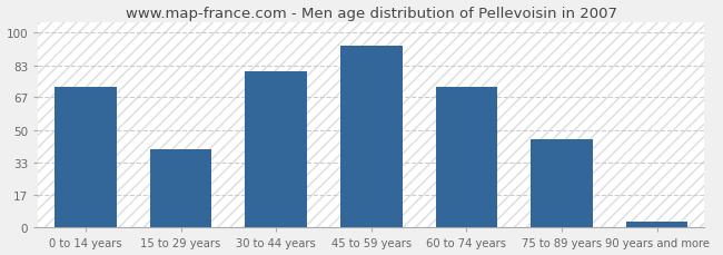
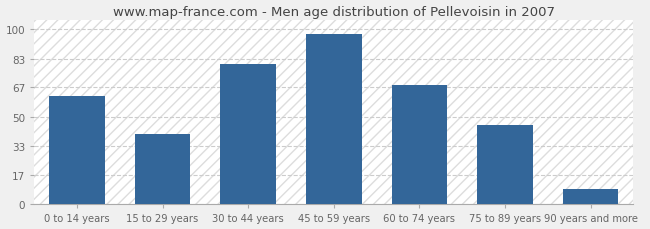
0 to 14 years: 72 -> 62
45 to 59 years: 93 -> 97
60 to 74 years: 72 -> 68
90 years and more: 3 -> 9
